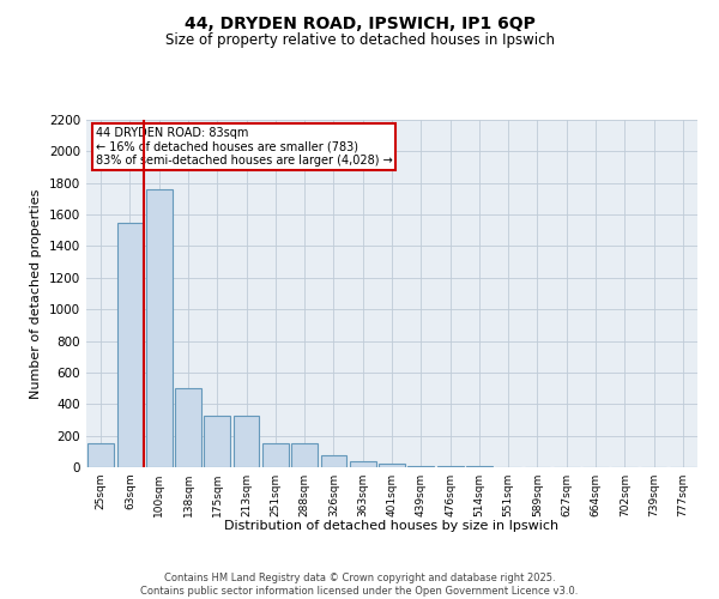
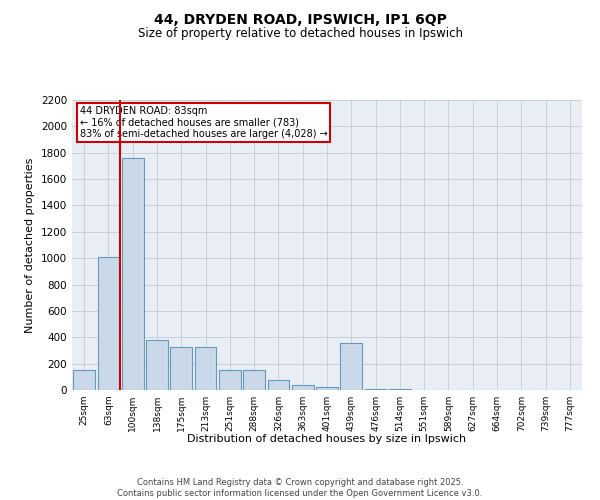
63sqm: 1550 -> 1010
138sqm: 500 -> 380
439sqm: 10 -> 360
